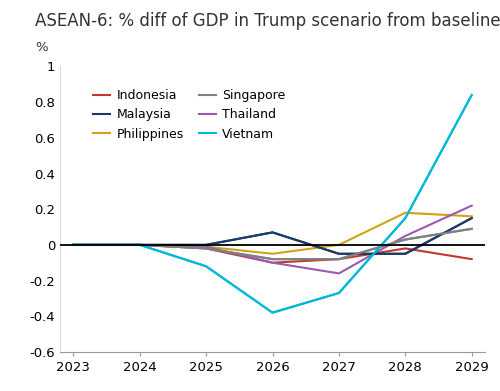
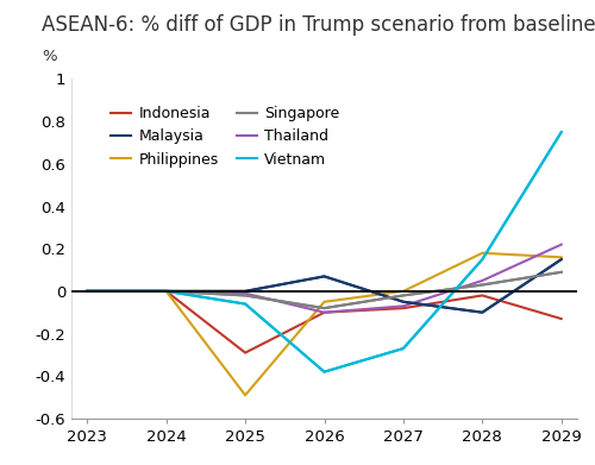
Indonesia/2025: -0.02 -> -0.29
Philippines/2025: -0.01 -> -0.49
Vietnam/2025: -0.12 -> -0.06
Singapore/2027: -0.08 -> -0.02
Thailand/2027: -0.16 -> -0.07
Malaysia/2028: -0.05 -> -0.10
Indonesia/2029: -0.08 -> -0.13
Vietnam/2029: 0.84 -> 0.75
